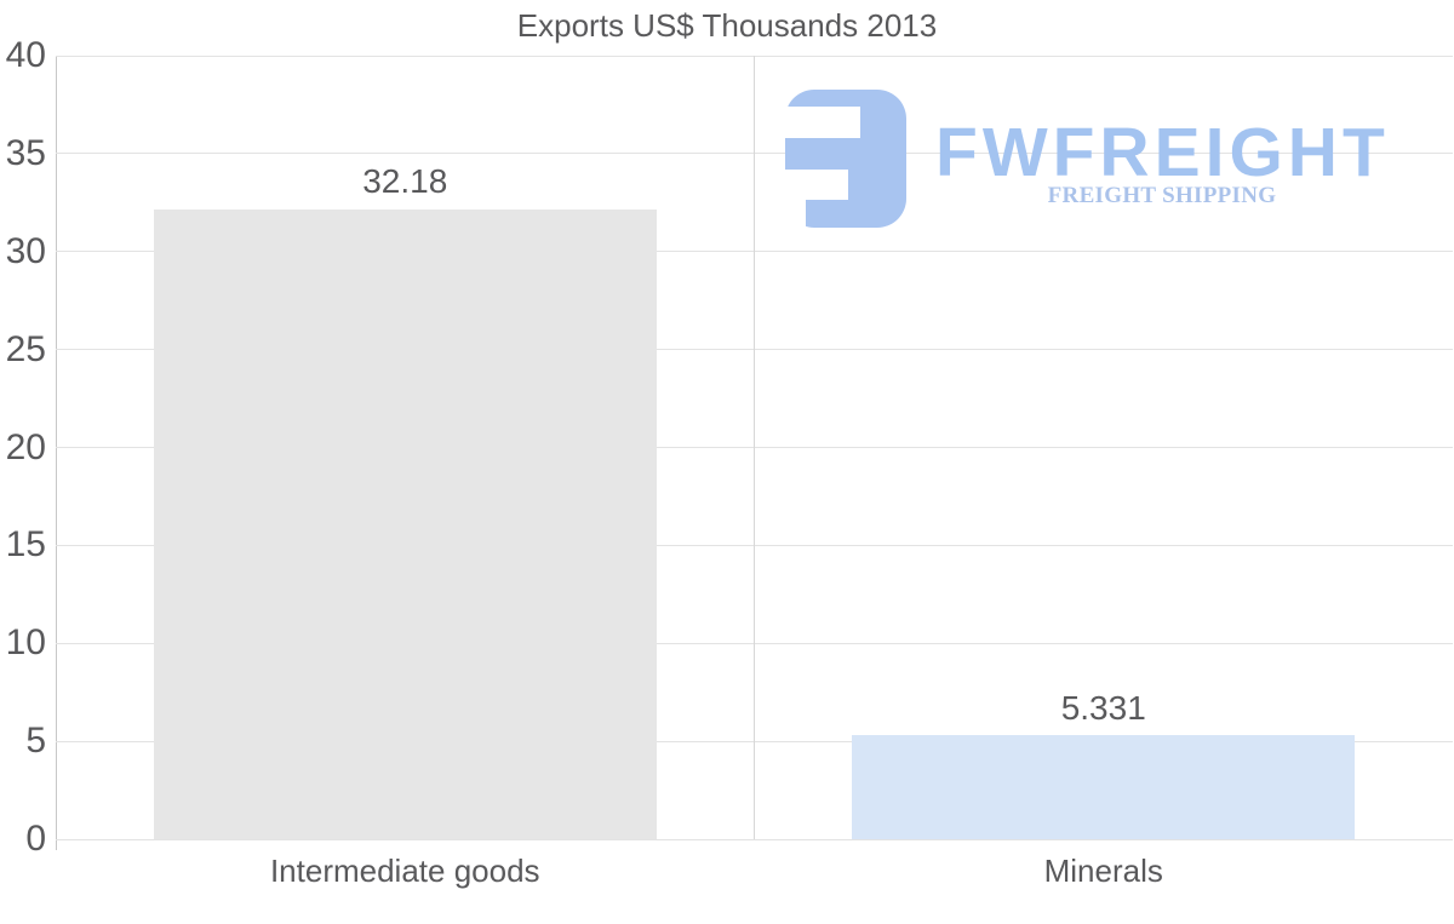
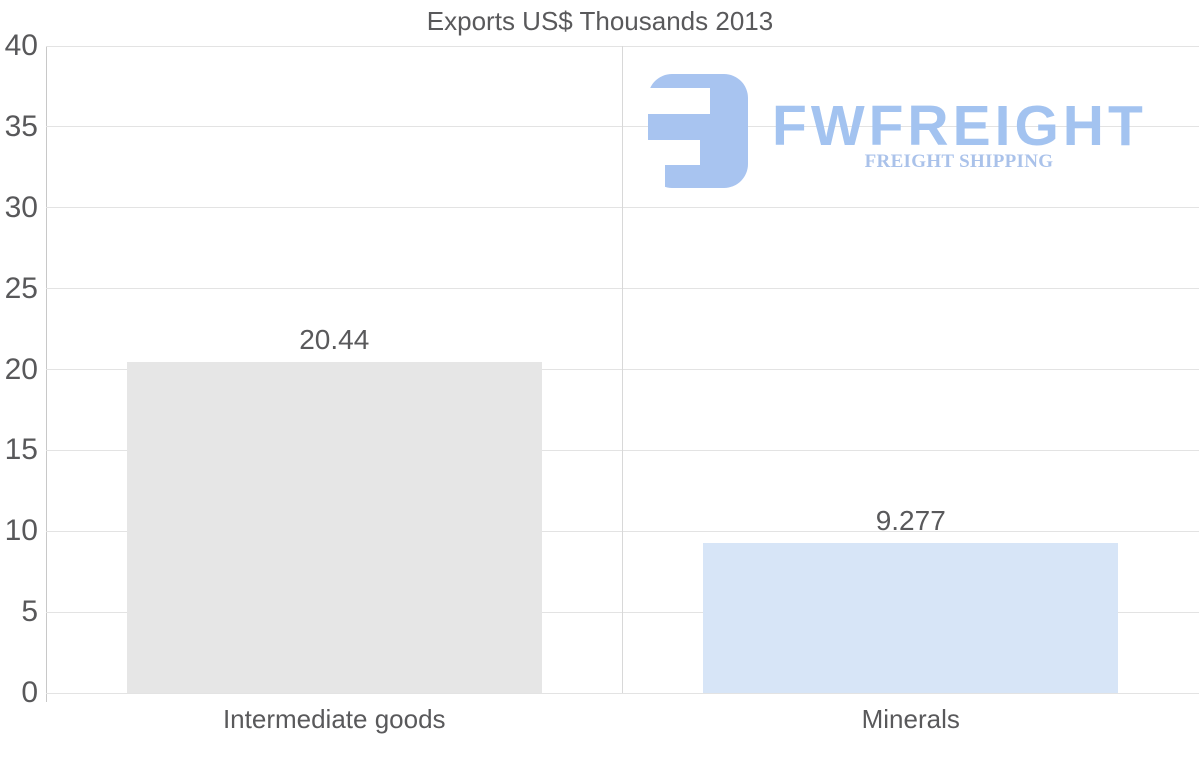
Intermediate goods: 32.18 -> 20.44
Minerals: 5.331 -> 9.277
